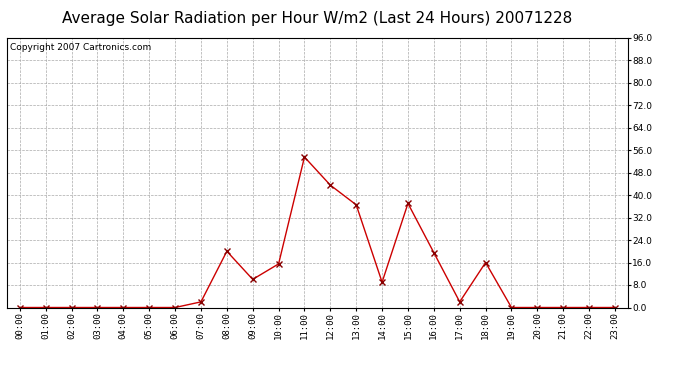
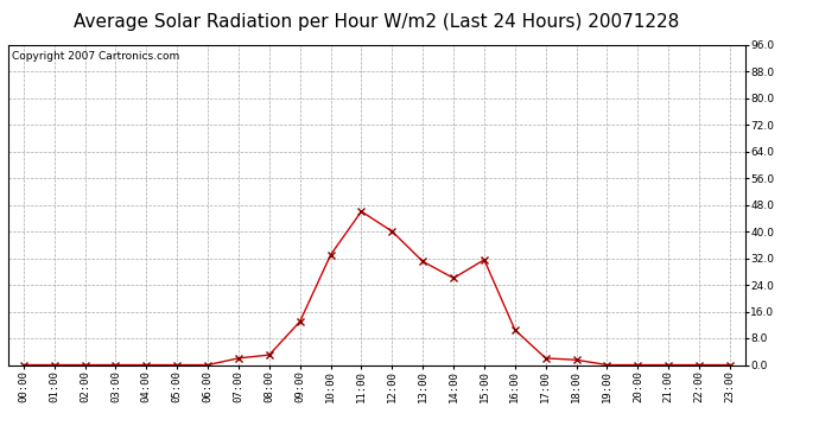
08:00: 20.0 -> 3.0
09:00: 10.0 -> 13.0
10:00: 15.5 -> 33.0
11:00: 53.5 -> 46.0
12:00: 43.5 -> 40.0
13:00: 36.5 -> 31.0
14:00: 9.0 -> 26.0
15:00: 37.0 -> 31.5
16:00: 19.5 -> 10.5
18:00: 16.0 -> 1.5
